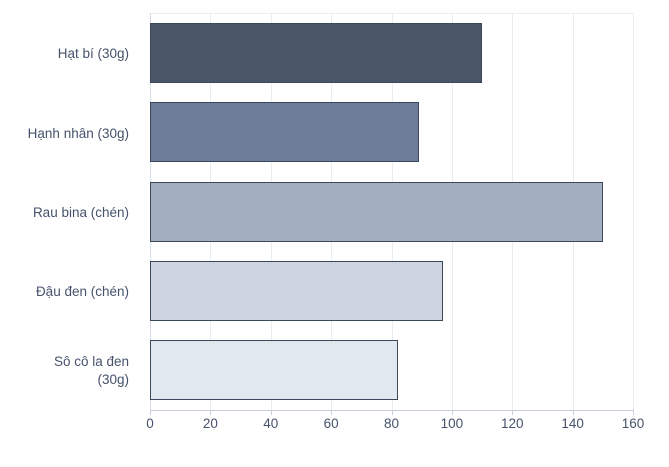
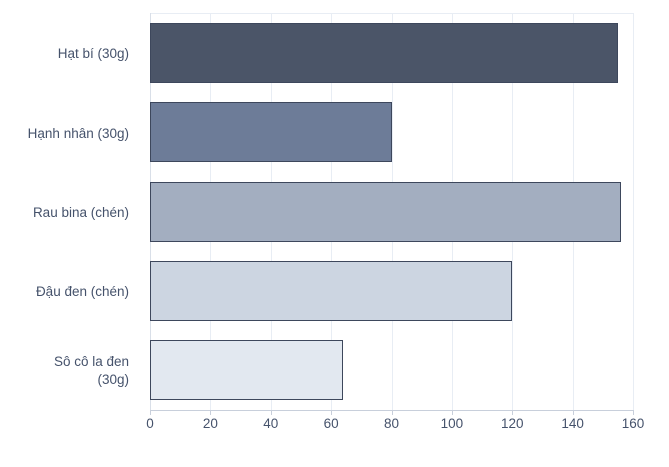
Hạt bí (30g): 110 -> 155
Hạnh nhân (30g): 89 -> 80
Rau bina (chén): 150 -> 156
Đậu đen (chén): 97 -> 120
Sô cô la đen (30g): 82 -> 64
